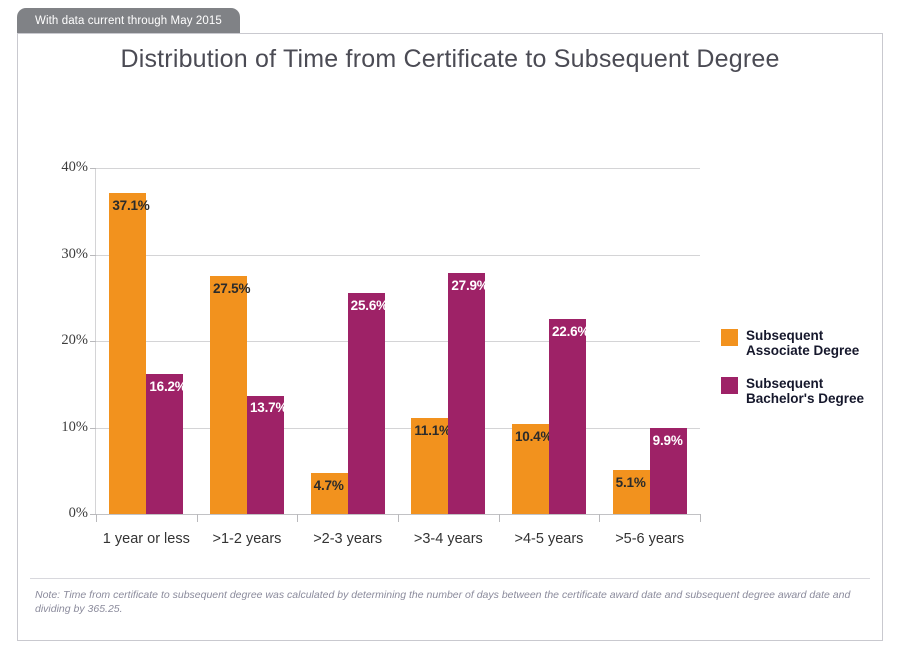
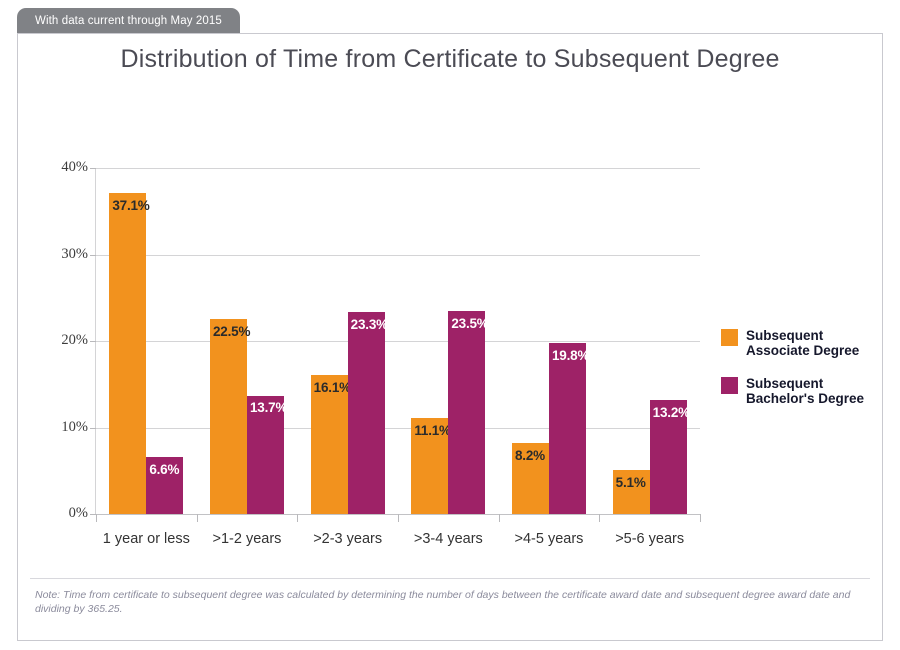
Subsequent Bachelor's Degree/1 year or less: 16.2% -> 6.6%
Subsequent Associate Degree/>1-2 years: 27.5% -> 22.5%
Subsequent Associate Degree/>2-3 years: 4.7% -> 16.1%
Subsequent Bachelor's Degree/>2-3 years: 25.6% -> 23.3%
Subsequent Bachelor's Degree/>3-4 years: 27.9% -> 23.5%
Subsequent Associate Degree/>4-5 years: 10.4% -> 8.2%
Subsequent Bachelor's Degree/>4-5 years: 22.6% -> 19.8%
Subsequent Bachelor's Degree/>5-6 years: 9.9% -> 13.2%
